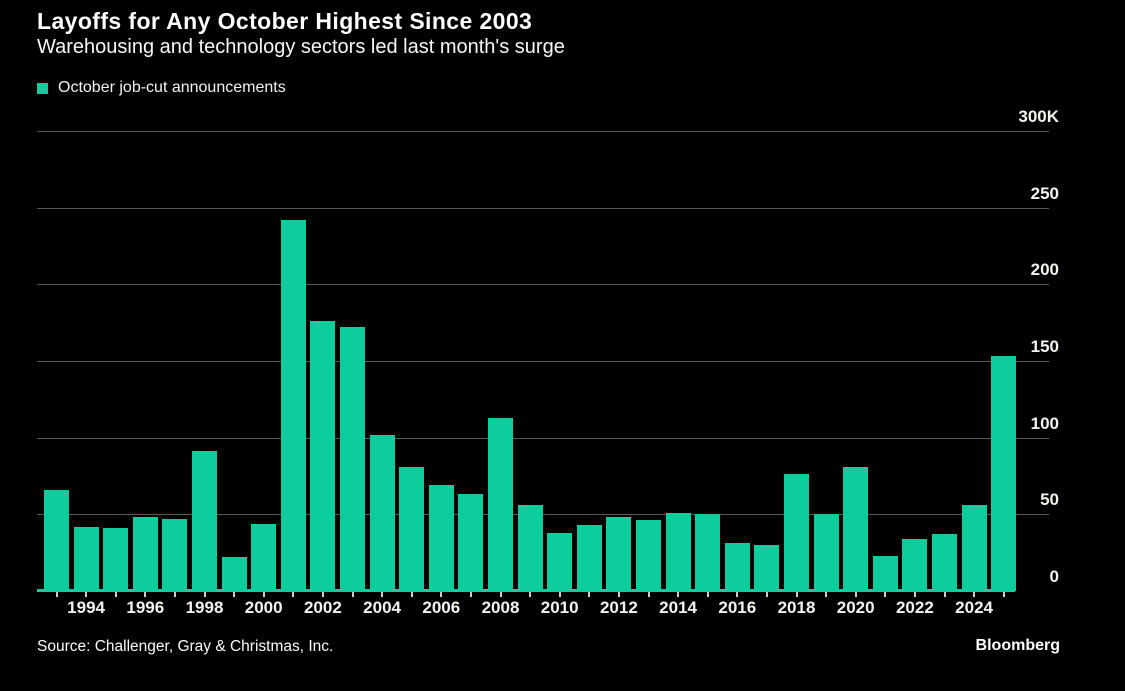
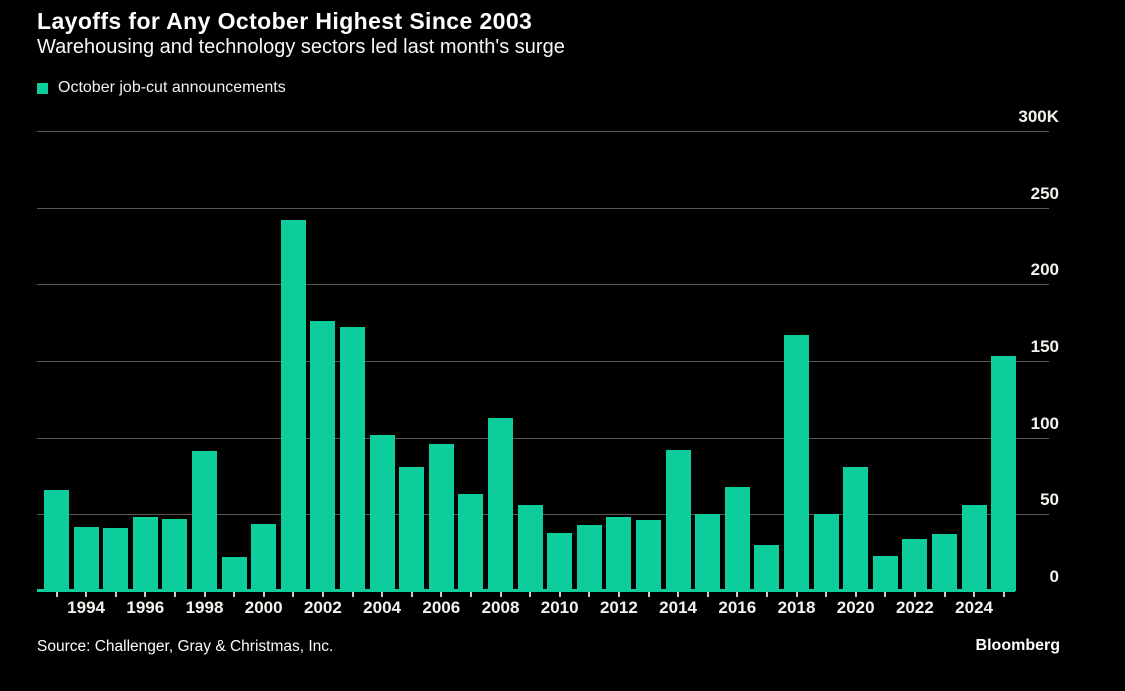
2006: 69K -> 96K
2014: 51K -> 92K
2016: 31K -> 68K
2018: 76K -> 167K
